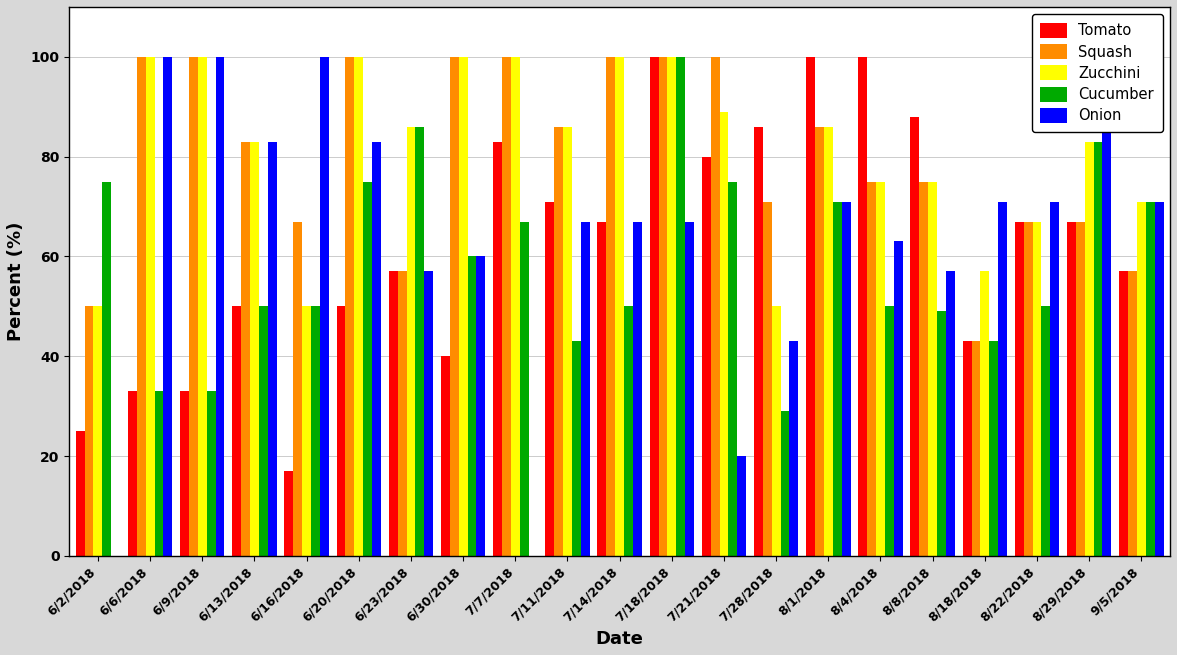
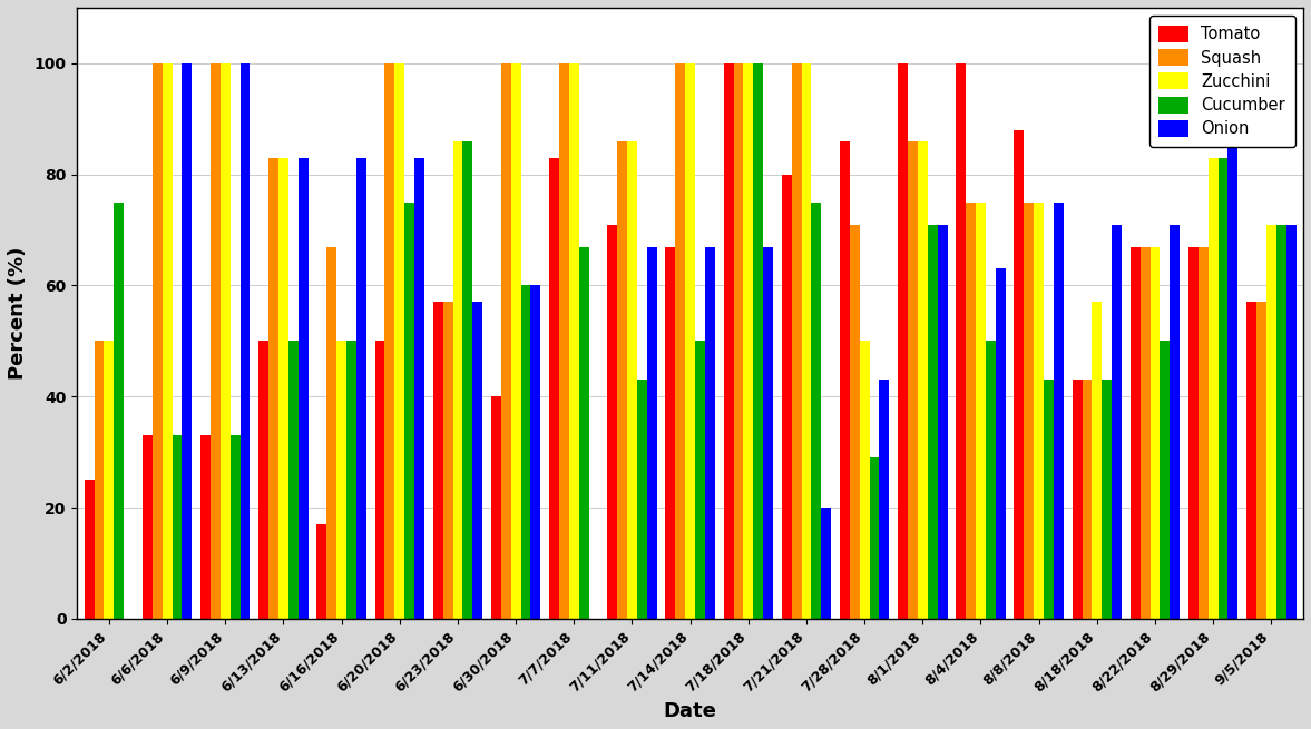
Onion/6/16/2018: 100 -> 83
Zucchini/7/21/2018: 89 -> 100
Cucumber/8/8/2018: 49 -> 43
Onion/8/8/2018: 57 -> 75
